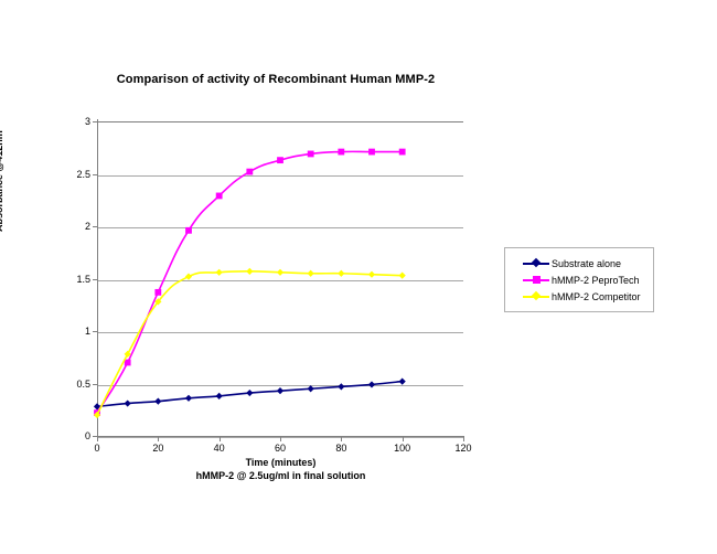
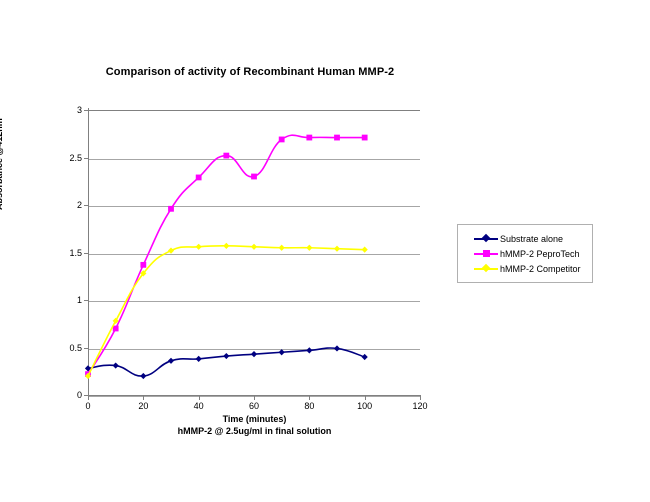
Substrate alone/20: 0.3 -> 0.2
hMMP-2 PeproTech/60: 2.6 -> 2.3
Substrate alone/100: 0.5 -> 0.4
